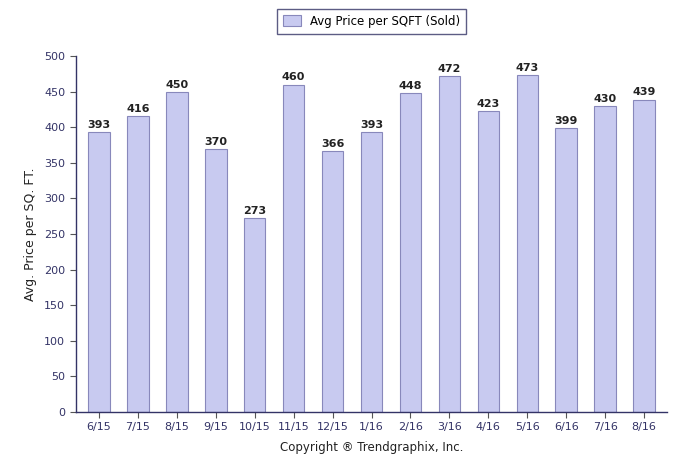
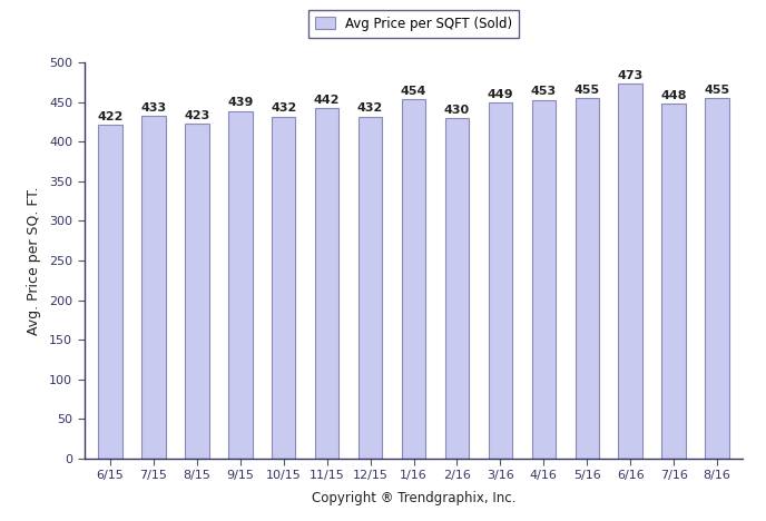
6/15: 393 -> 422
7/15: 416 -> 433
8/15: 450 -> 423
9/15: 370 -> 439
10/15: 273 -> 432
11/15: 460 -> 442
12/15: 366 -> 432
1/16: 393 -> 454
2/16: 448 -> 430
3/16: 472 -> 449
4/16: 423 -> 453
5/16: 473 -> 455
6/16: 399 -> 473
7/16: 430 -> 448
8/16: 439 -> 455
